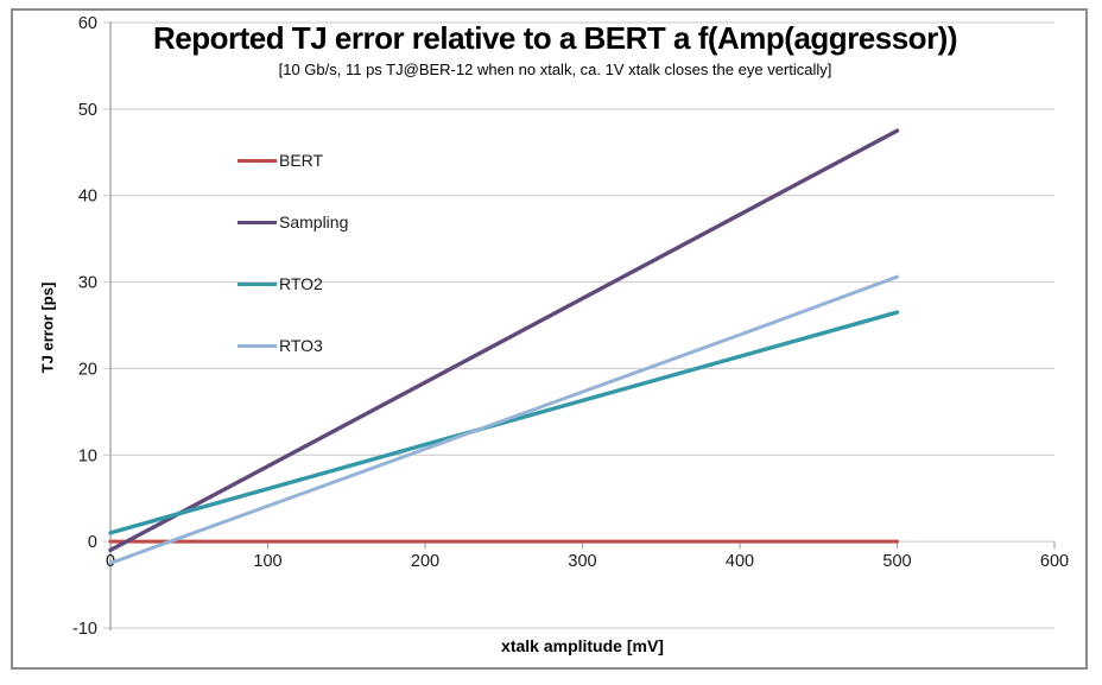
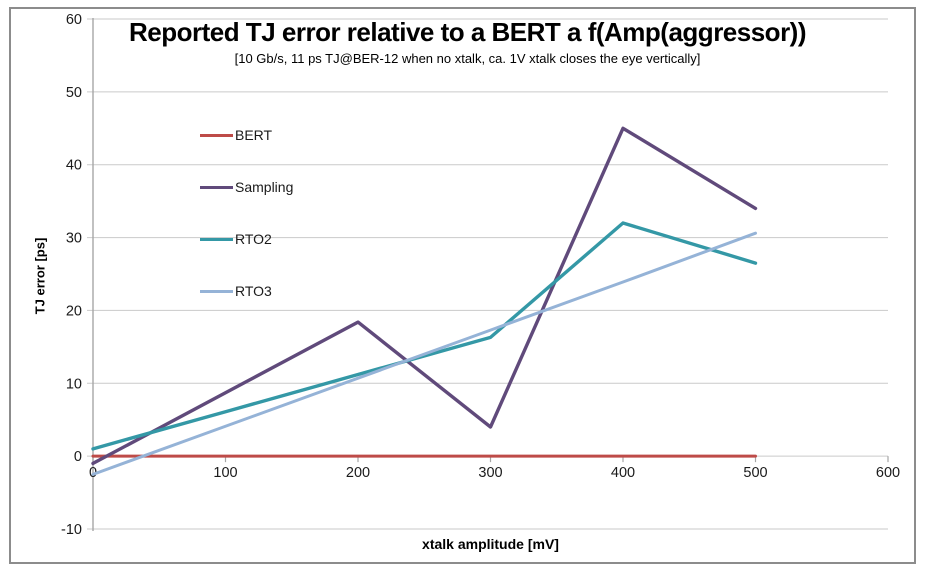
Sampling/300: 28 -> 4
Sampling/400: 38 -> 45
RTO2/400: 21 -> 32
Sampling/500: 48 -> 34
